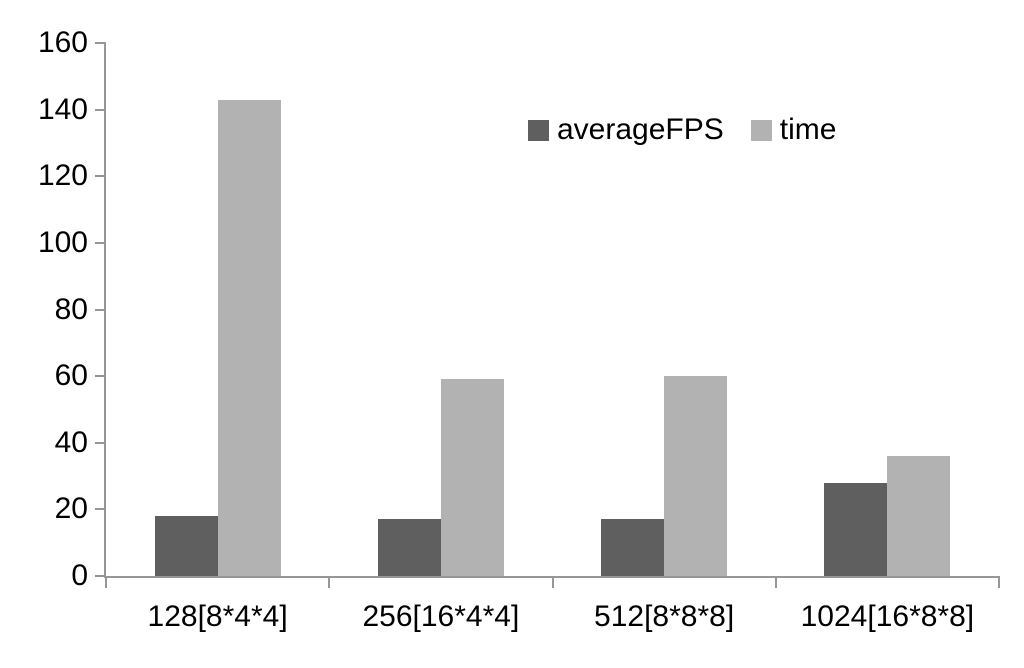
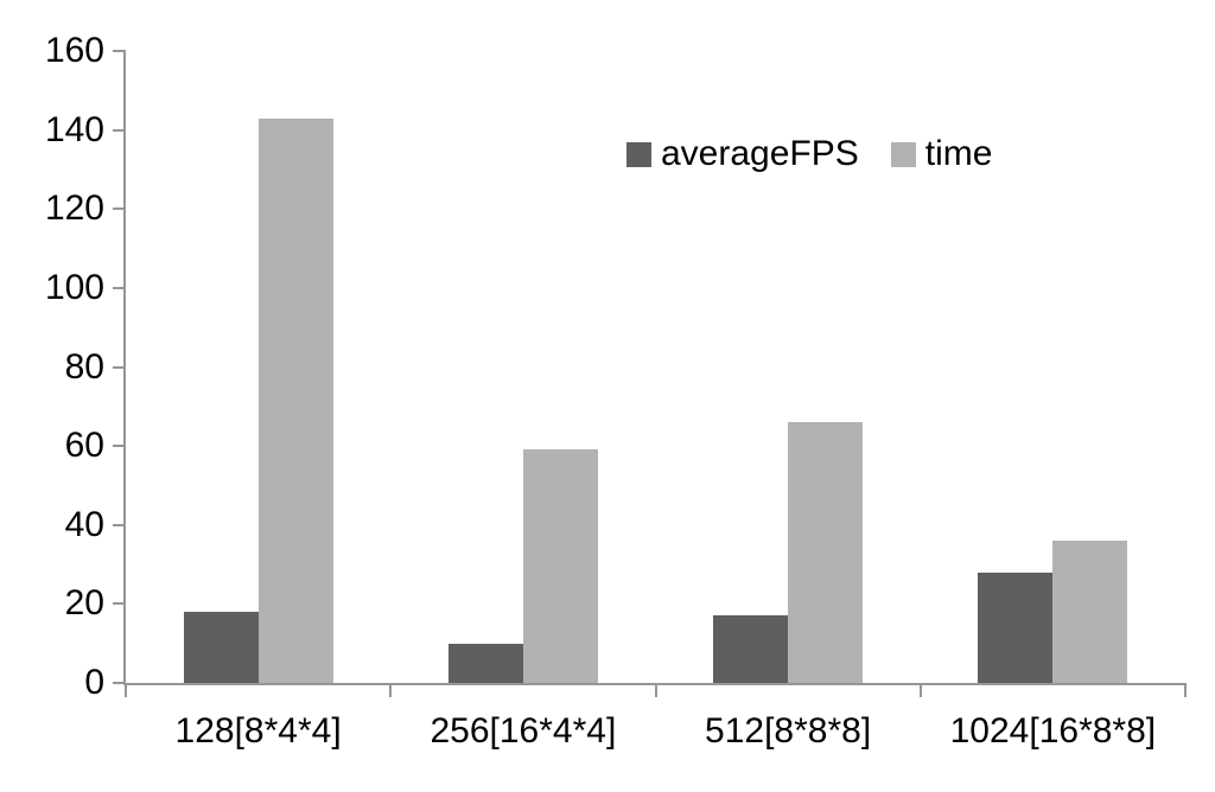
averageFPS/256[16*4*4]: 17 -> 10
time/512[8*8*8]: 60 -> 66
